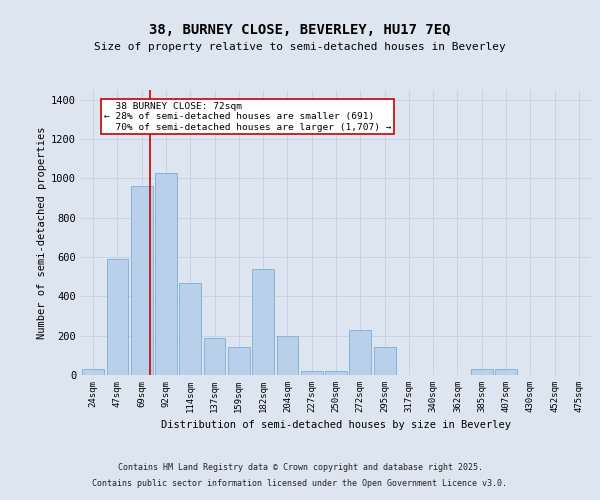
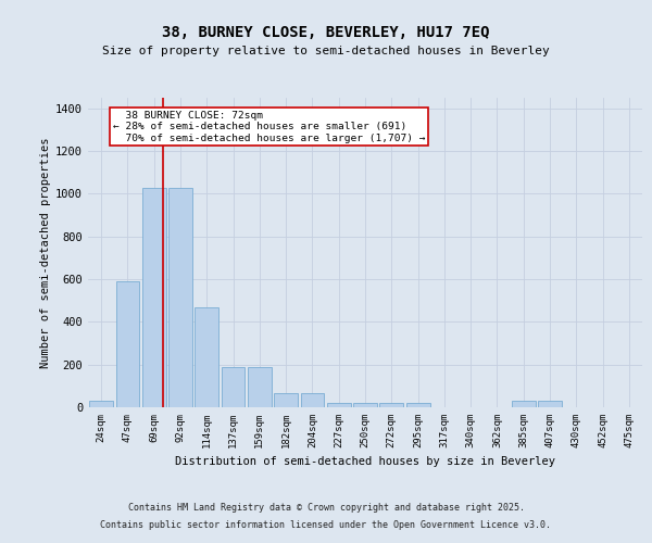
69sqm: 960 -> 1030
159sqm: 140 -> 190
182sqm: 540 -> 70
204sqm: 200 -> 70
272sqm: 230 -> 20
295sqm: 140 -> 20
